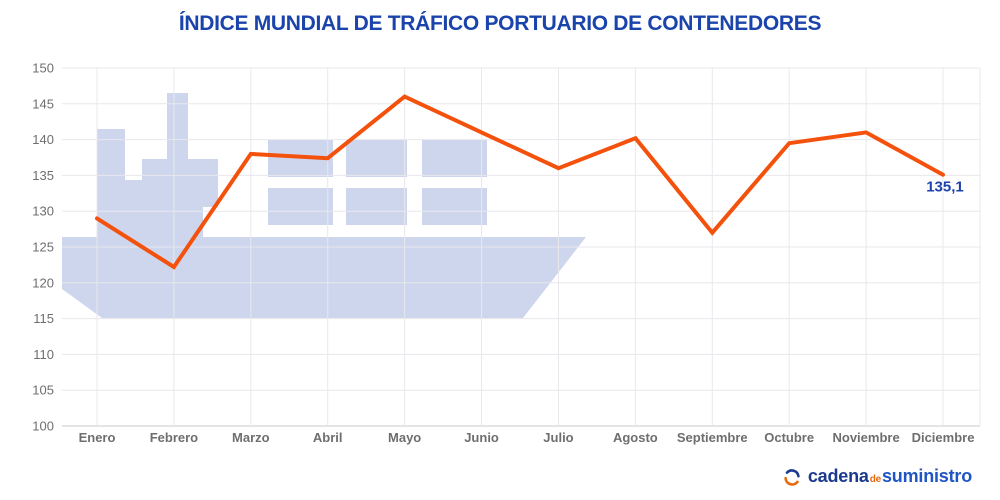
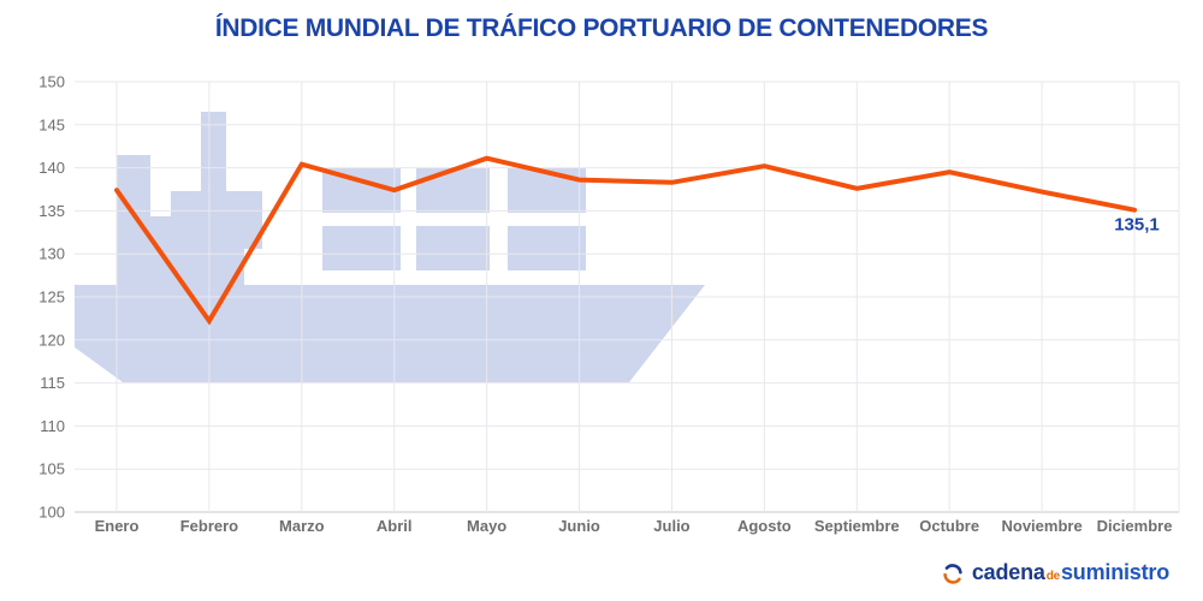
Enero: 129 -> 137
Marzo: 138 -> 140
Mayo: 146 -> 141
Junio: 141 -> 139
Julio: 136 -> 138
Septiembre: 127 -> 138
Noviembre: 141 -> 137
